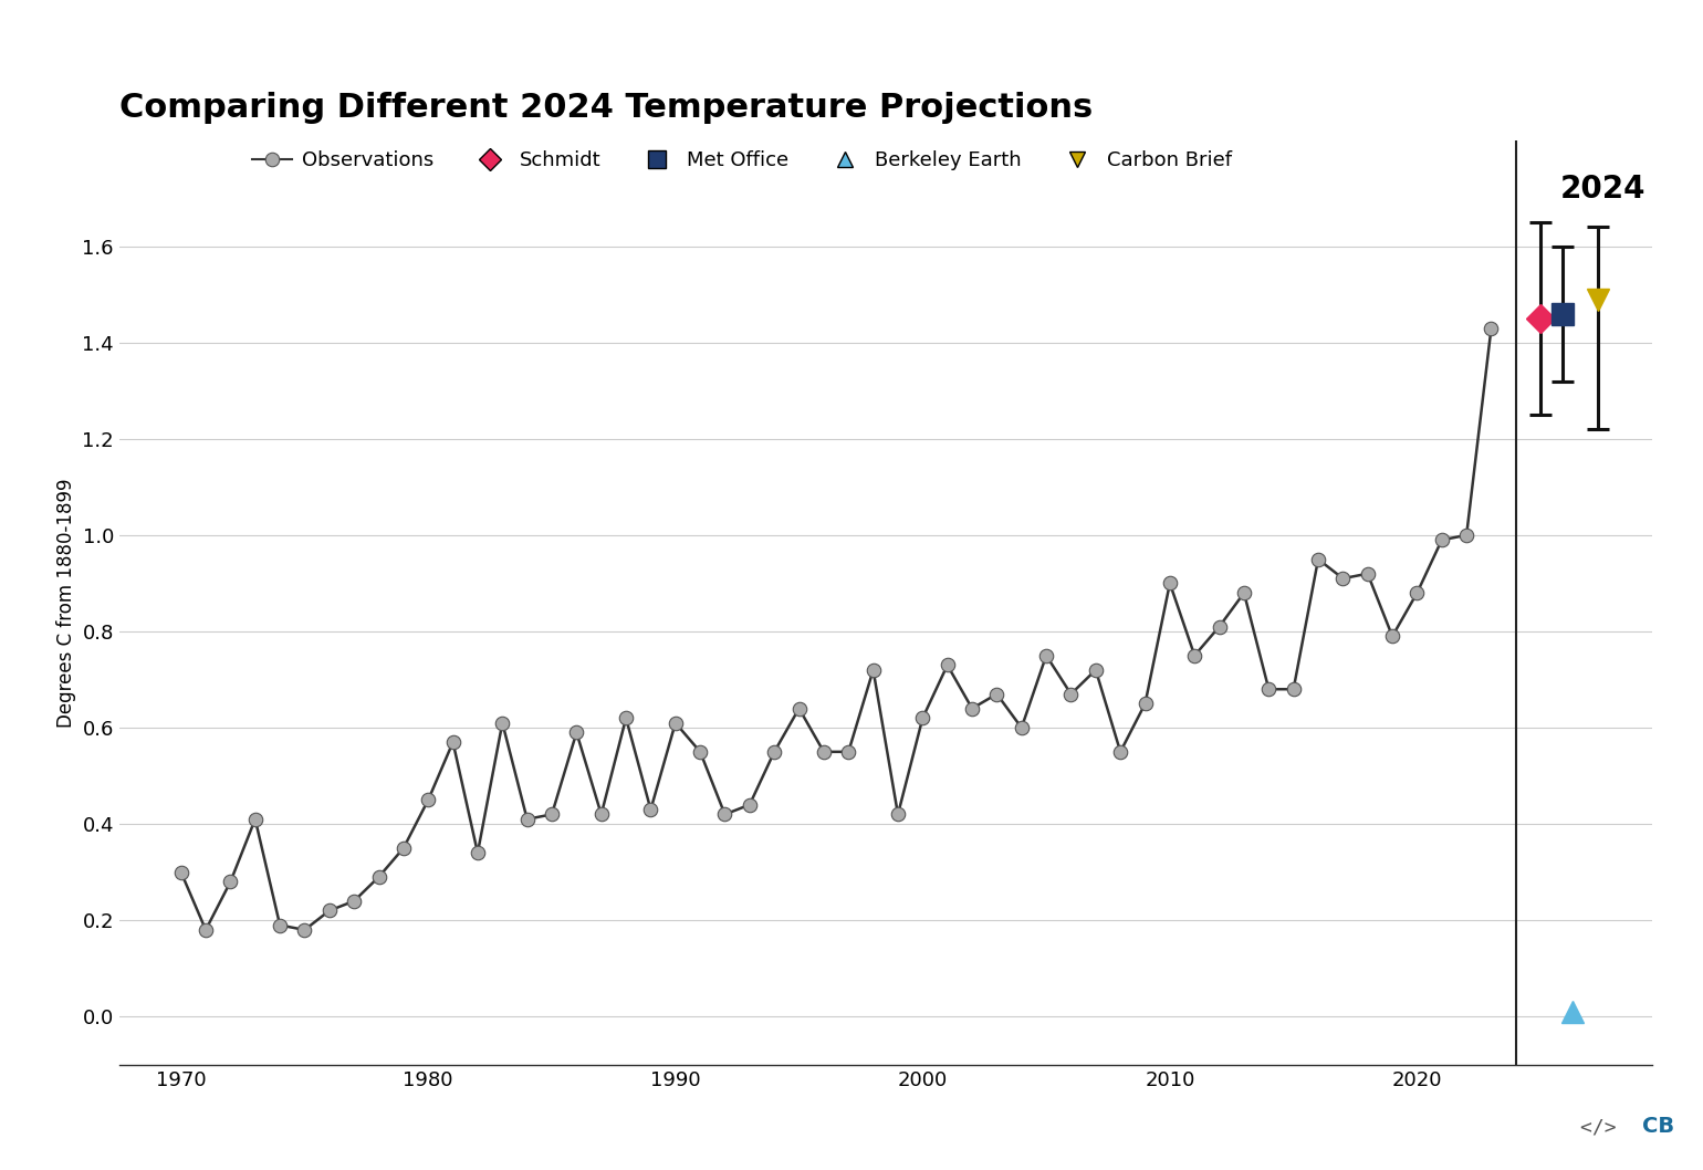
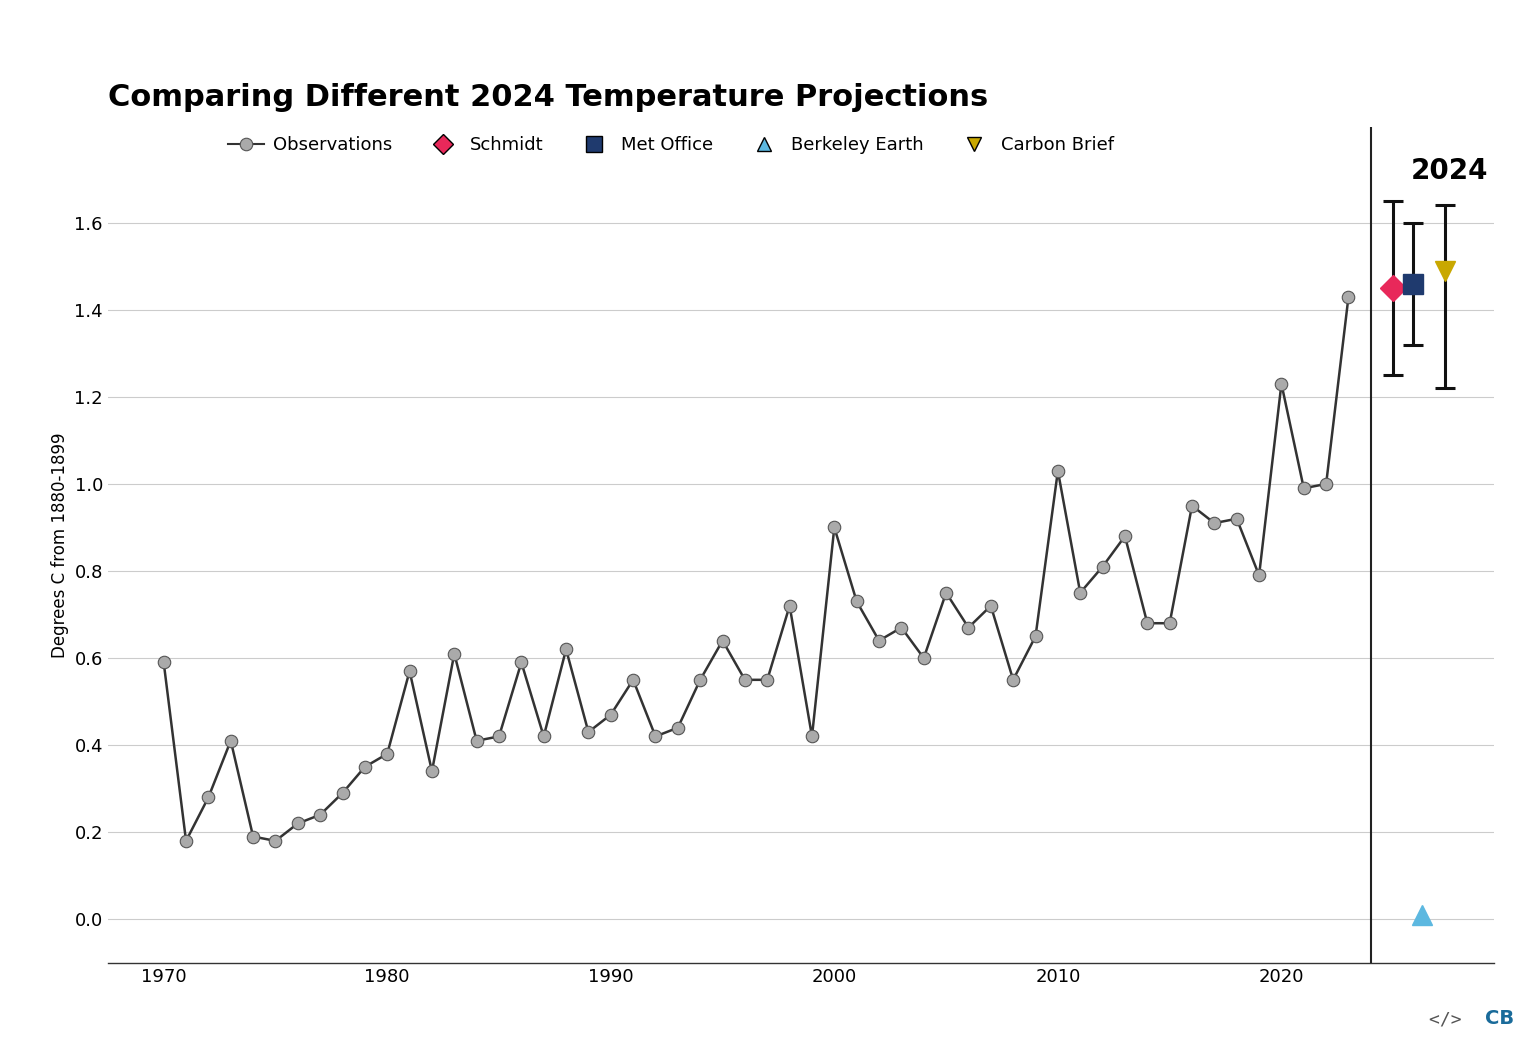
1970: 0.30 -> 0.59
1980: 0.45 -> 0.38
1990: 0.61 -> 0.47
2000: 0.62 -> 0.90
2010: 0.90 -> 1.03
2020: 0.88 -> 1.23
